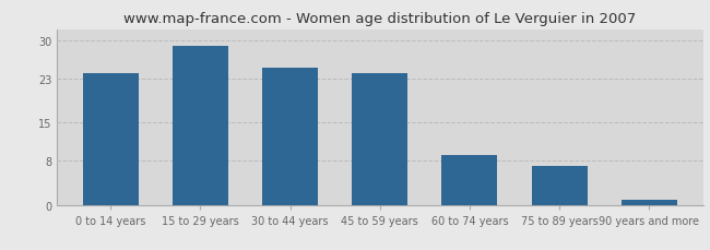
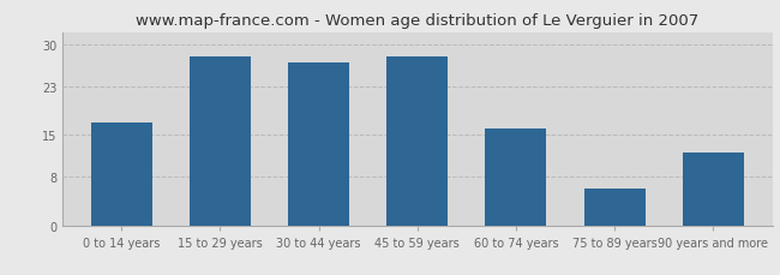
0 to 14 years: 24 -> 17
15 to 29 years: 29 -> 28
30 to 44 years: 25 -> 27
45 to 59 years: 24 -> 28
60 to 74 years: 9 -> 16
75 to 89 years: 7 -> 6
90 years and more: 1 -> 12
